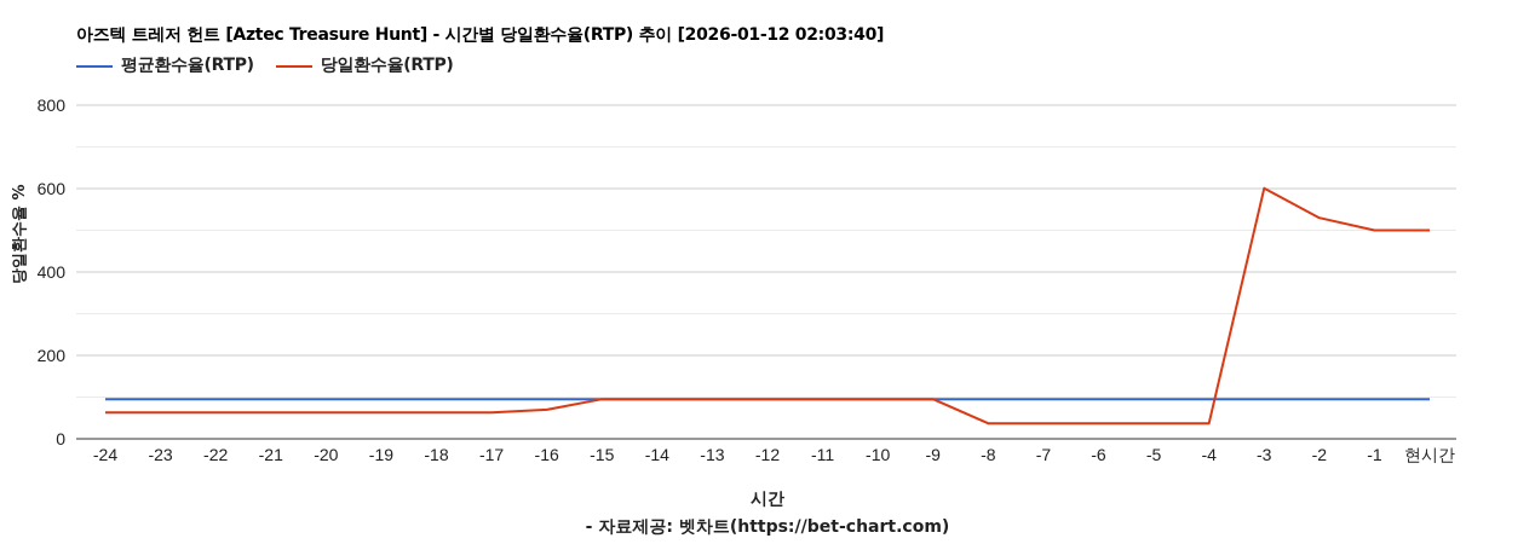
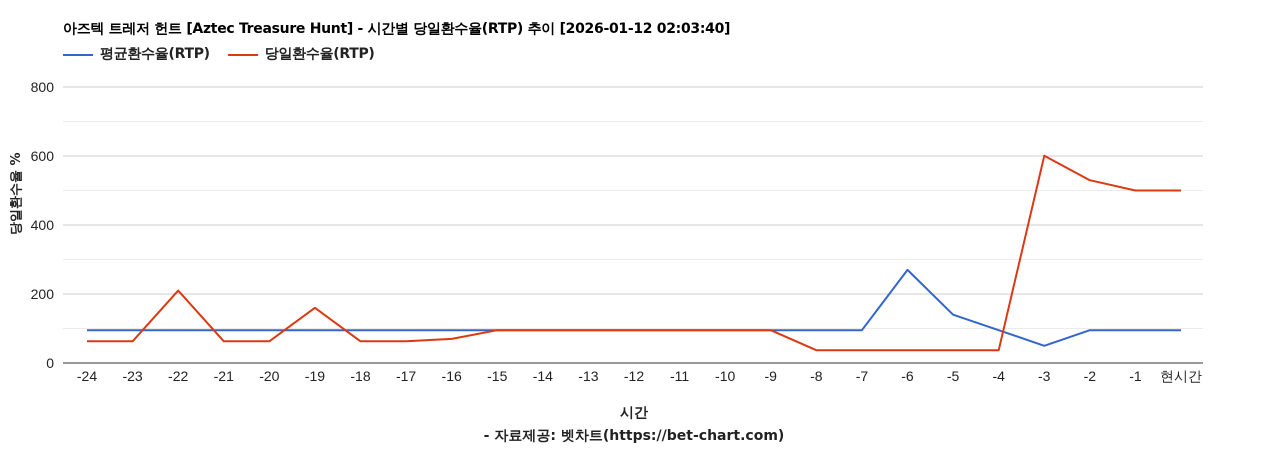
당일환수율(RTP)/-22: 60 -> 210
당일환수율(RTP)/-19: 60 -> 160
평균환수율(RTP)/-6: 100 -> 270
평균환수율(RTP)/-5: 100 -> 140
평균환수율(RTP)/-3: 100 -> 50
